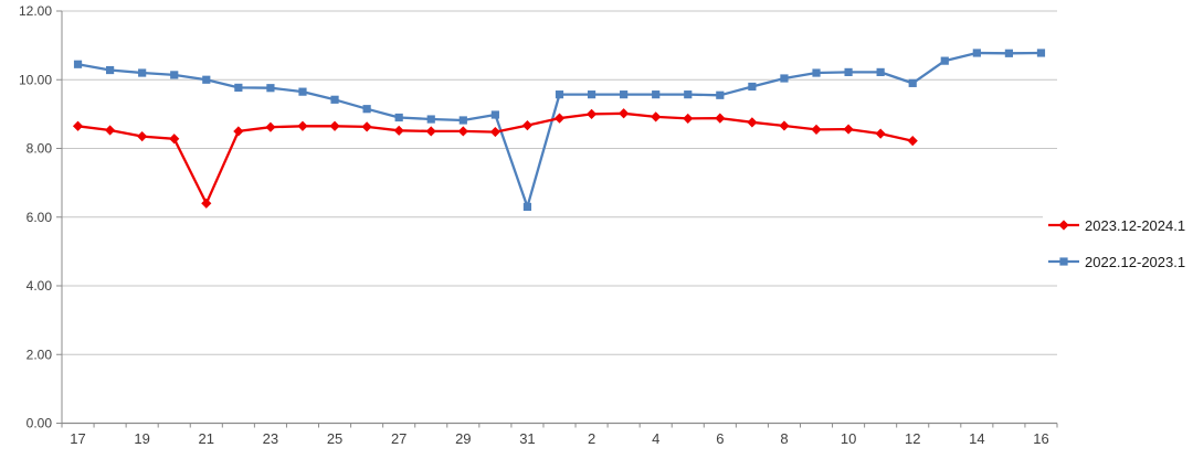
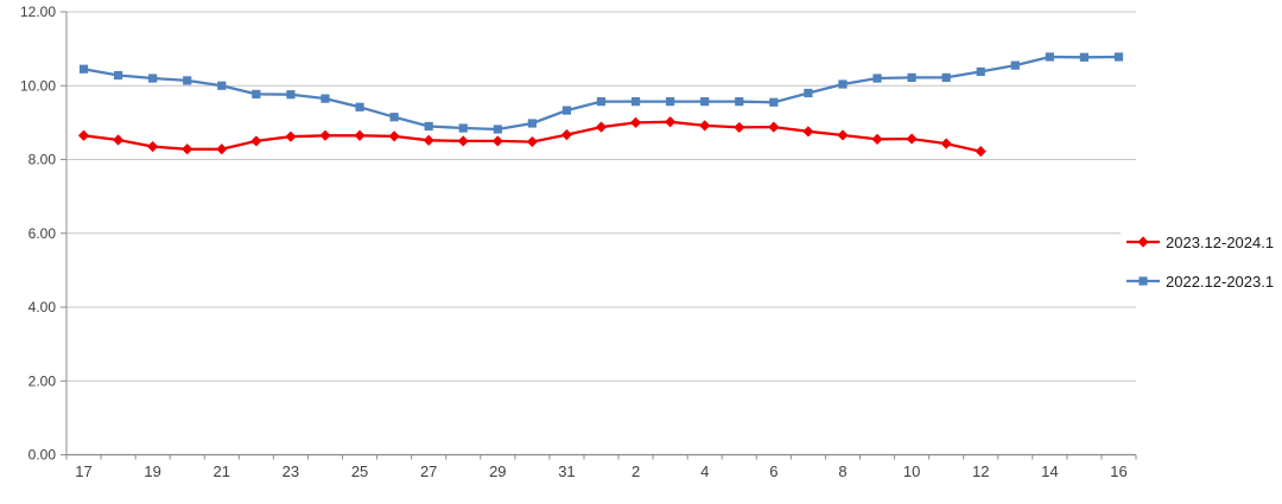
2023.12-2024.1/21: 6.4 -> 8.3
2022.12-2023.1/31: 6.3 -> 9.3
2022.12-2023.1/12: 9.9 -> 10.4
